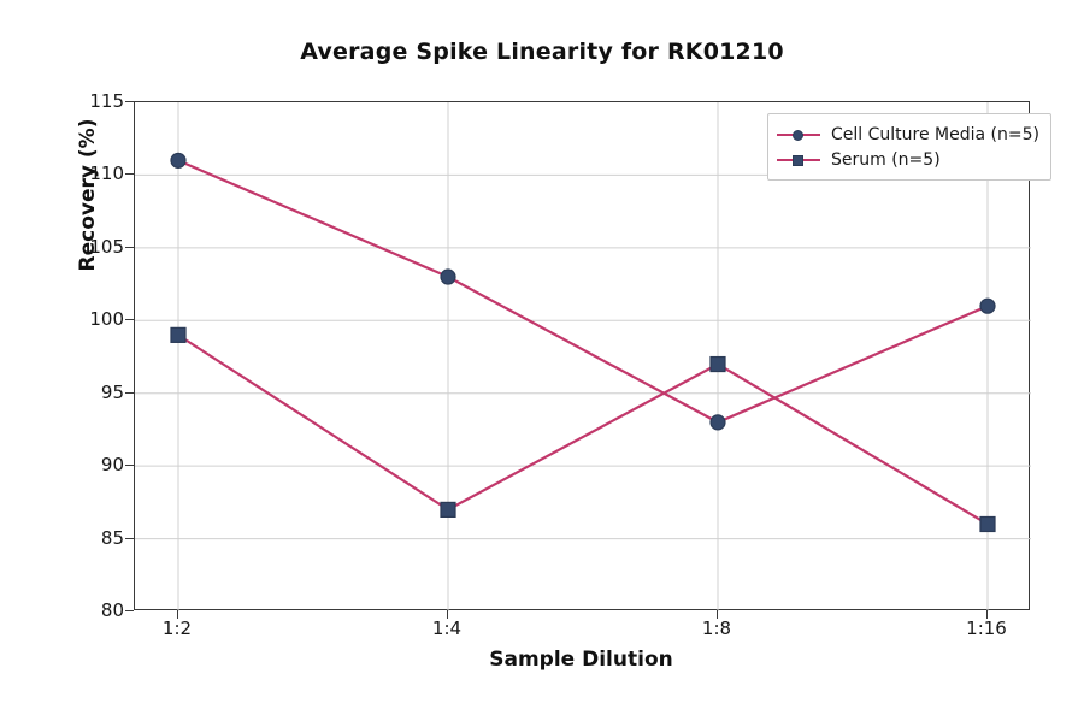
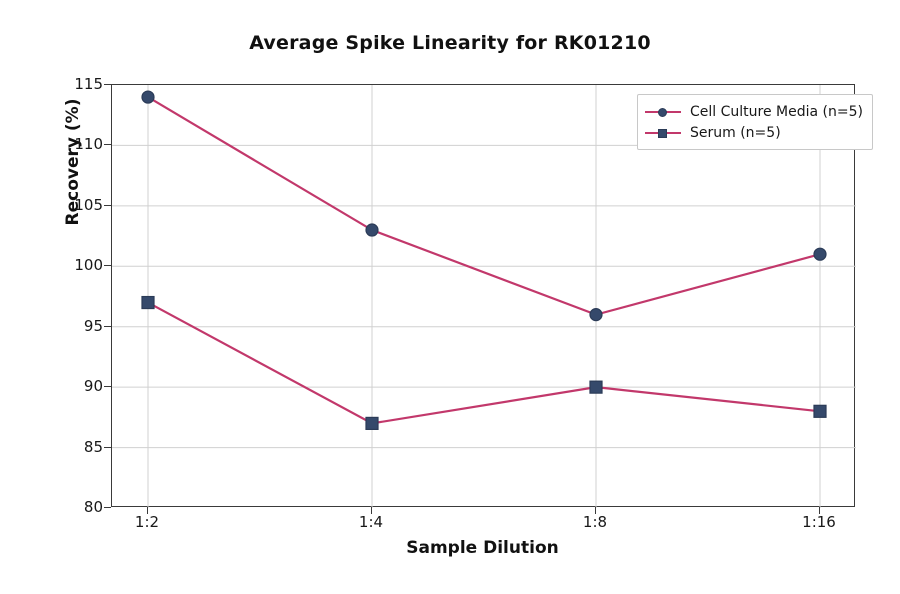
Cell Culture Media (n=5)/1:2: 111 -> 114
Serum (n=5)/1:2: 99 -> 97
Cell Culture Media (n=5)/1:8: 93 -> 96
Serum (n=5)/1:8: 97 -> 90
Serum (n=5)/1:16: 86 -> 88
